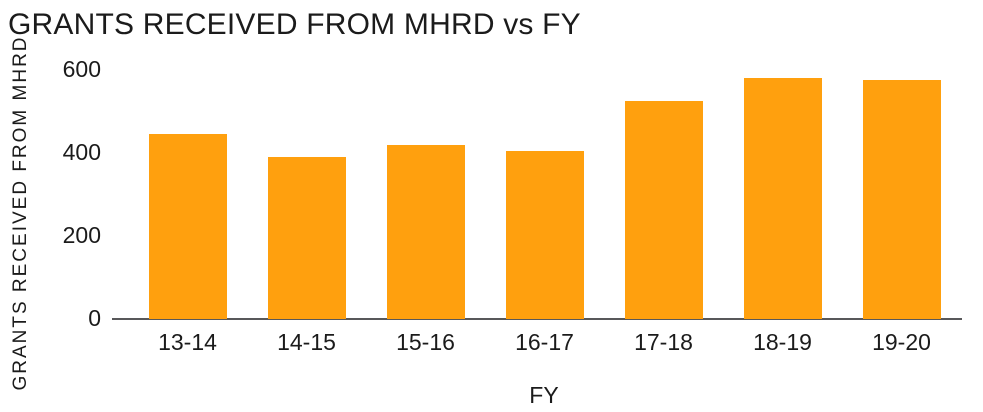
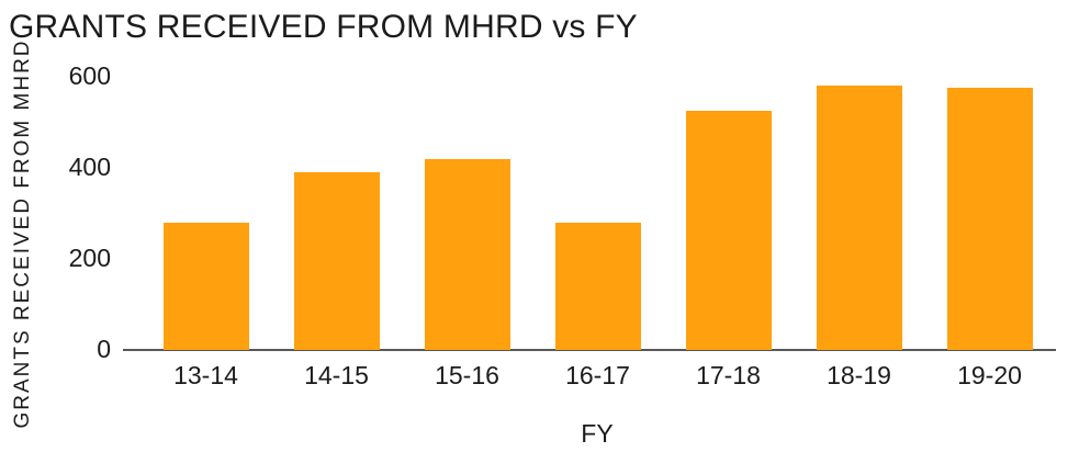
13-14: 440 -> 280
16-17: 400 -> 280
